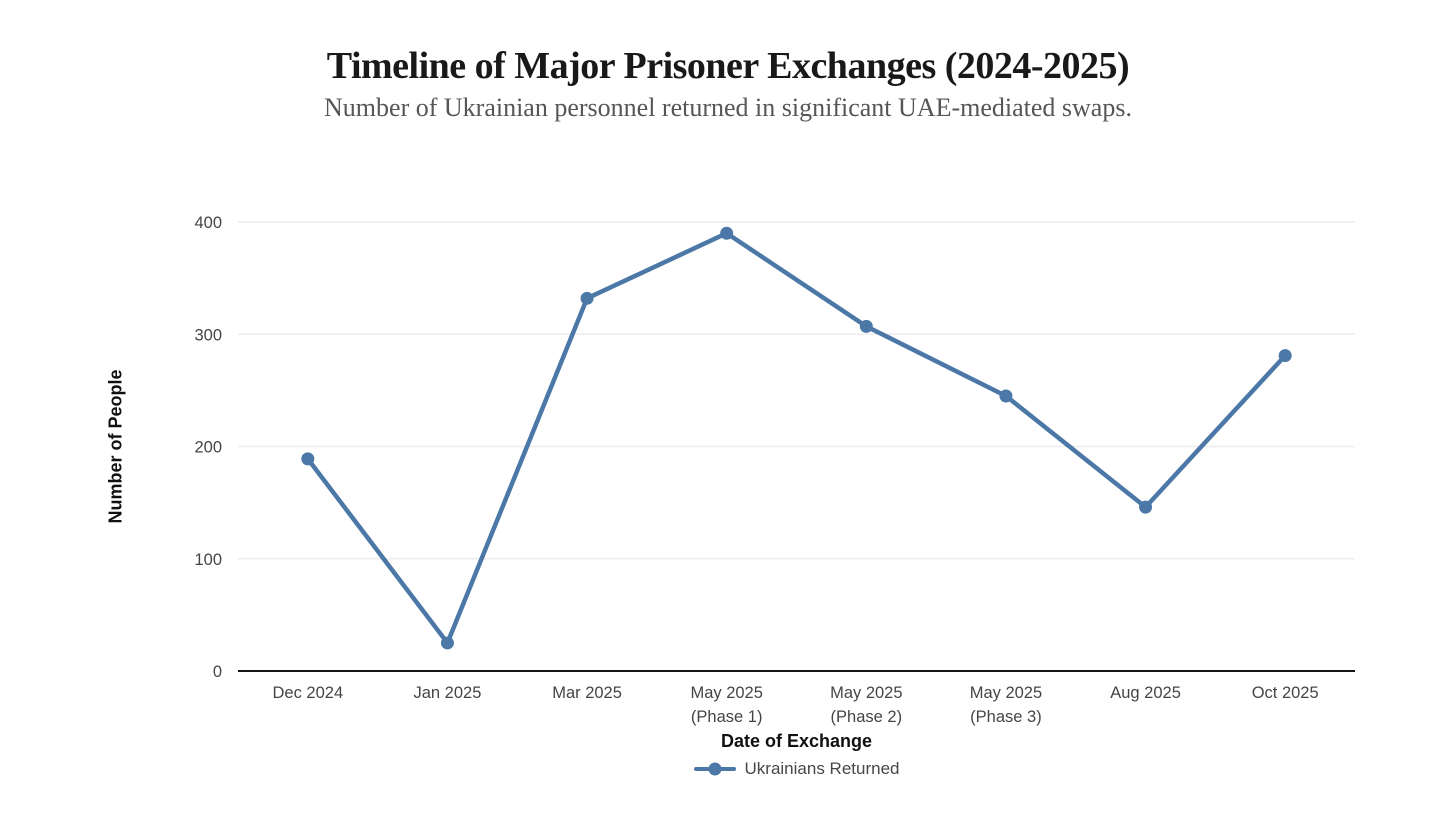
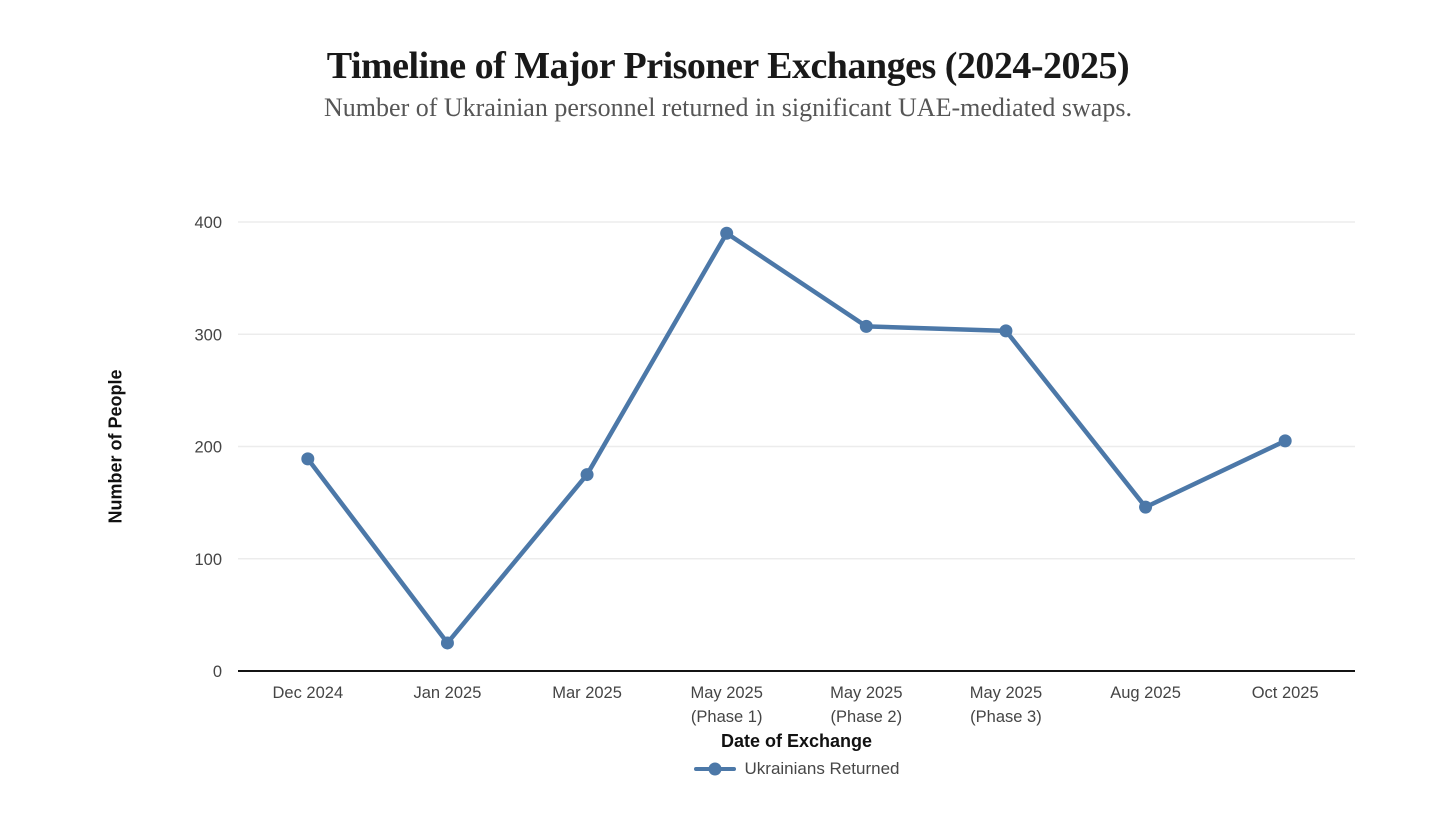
Mar 2025: 332 -> 175
May 2025 (Phase 3): 245 -> 303
Oct 2025: 281 -> 205
